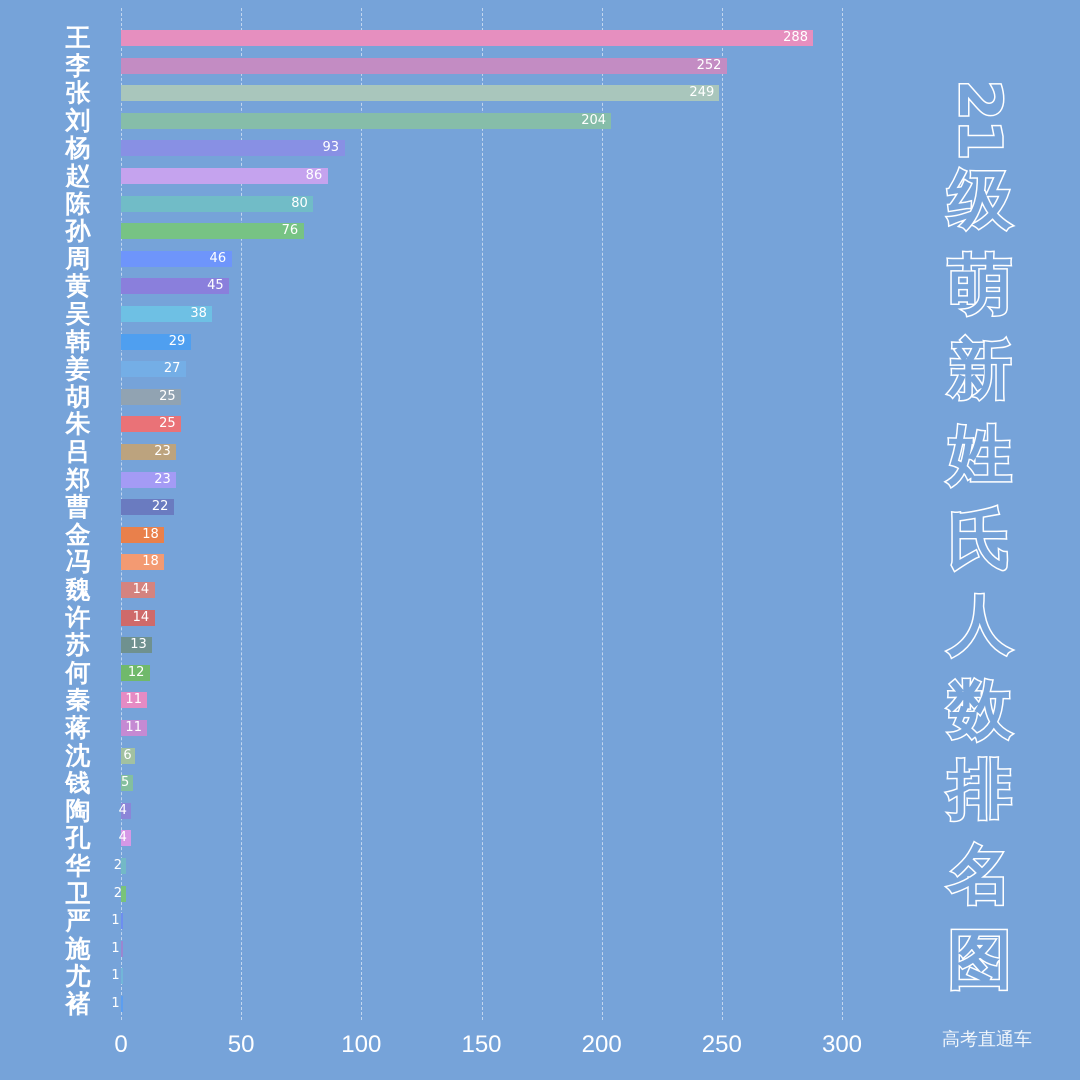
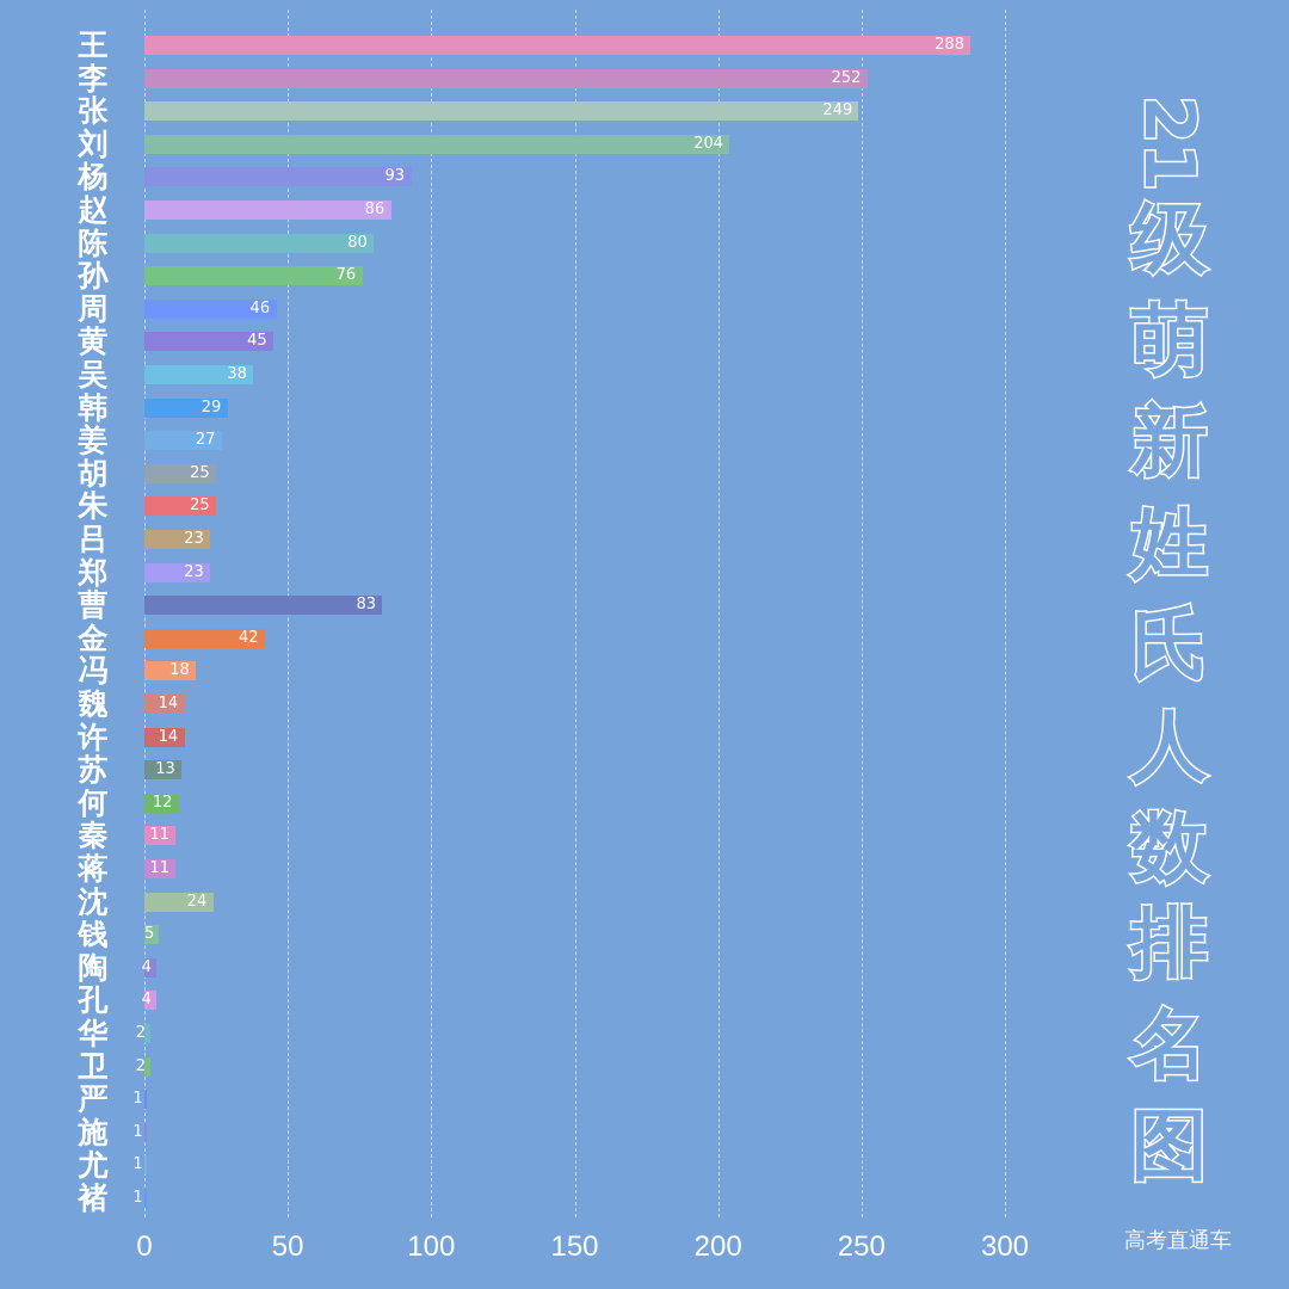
曹: 22 -> 83
金: 18 -> 42
沈: 6 -> 24
